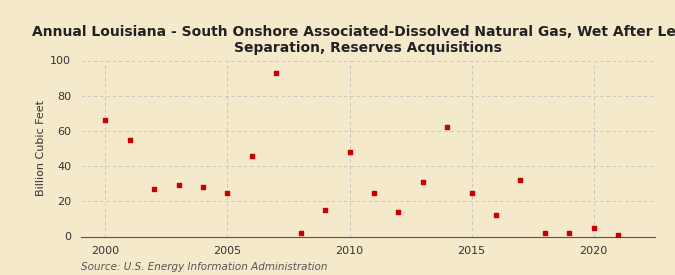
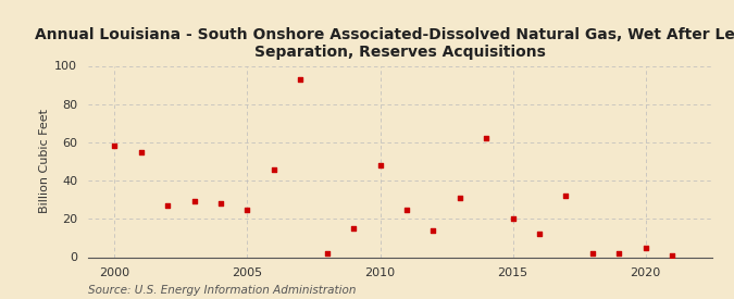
2000: 66 -> 58
2015: 25 -> 20
